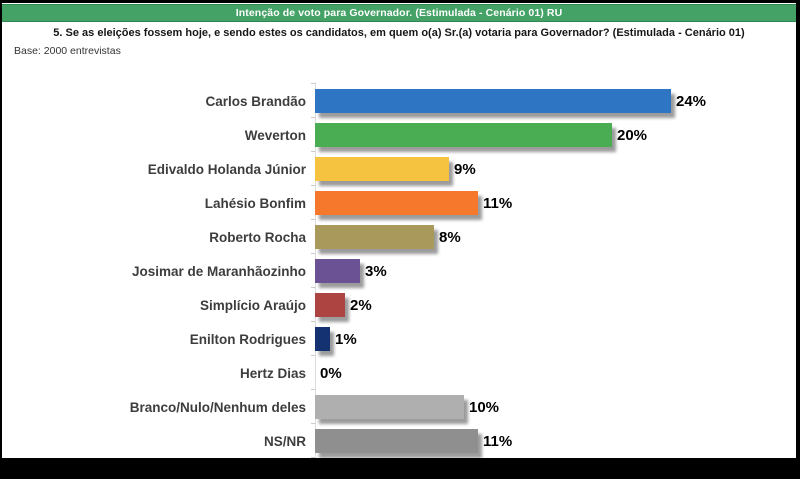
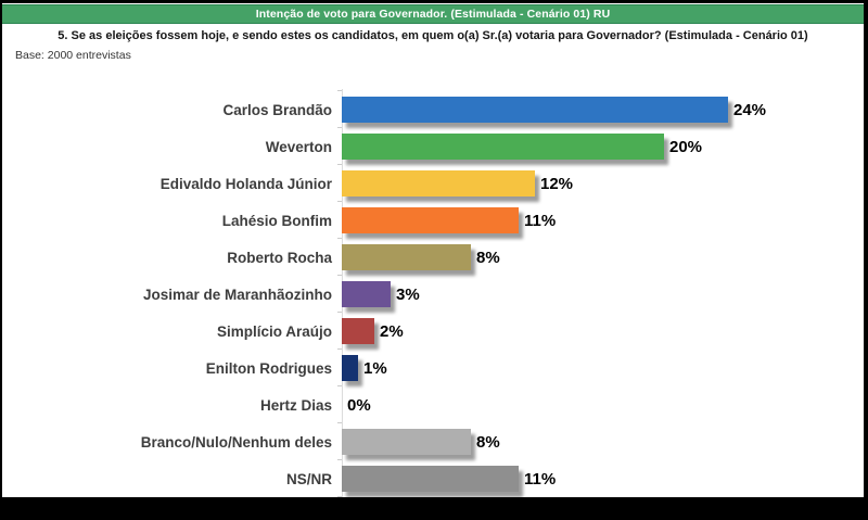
Edivaldo Holanda Júnior: 9% -> 12%
Branco/Nulo/Nenhum deles: 10% -> 8%
